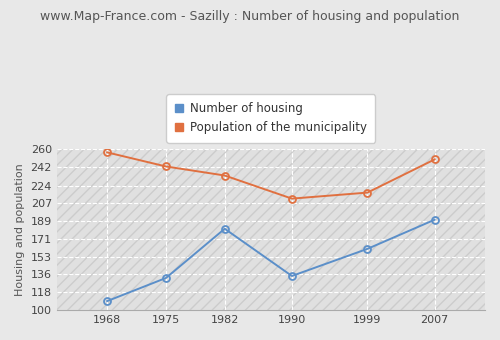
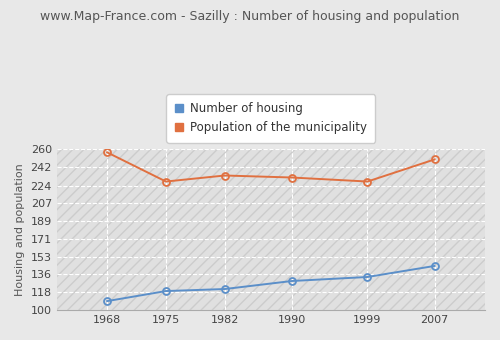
Number of housing/1975: 132 -> 119
Population of the municipality/1975: 243 -> 228
Number of housing/1982: 181 -> 121
Number of housing/1990: 134 -> 129
Population of the municipality/1990: 211 -> 232
Number of housing/1999: 161 -> 133
Population of the municipality/1999: 217 -> 228
Number of housing/2007: 190 -> 144
